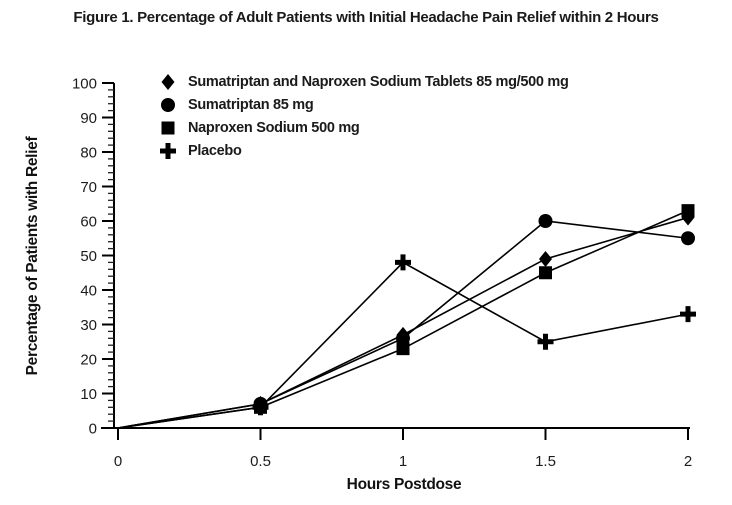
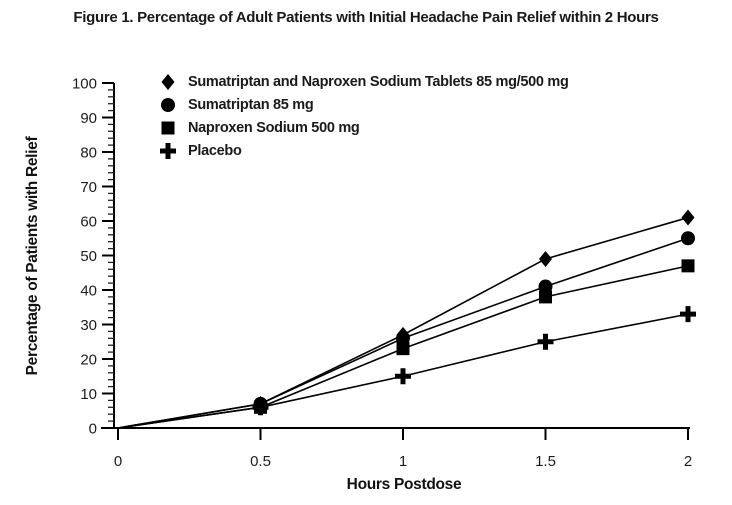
Placebo/1: 48 -> 15
Sumatriptan 85 mg/1.5: 60 -> 41
Naproxen Sodium 500 mg/1.5: 45 -> 38
Naproxen Sodium 500 mg/2: 63 -> 47
